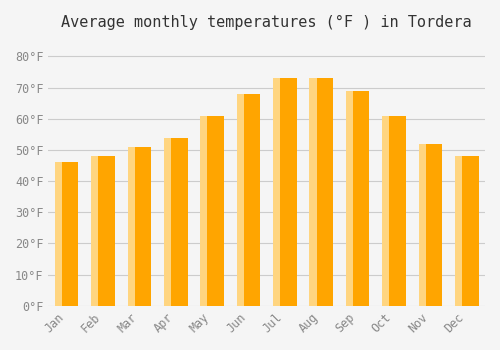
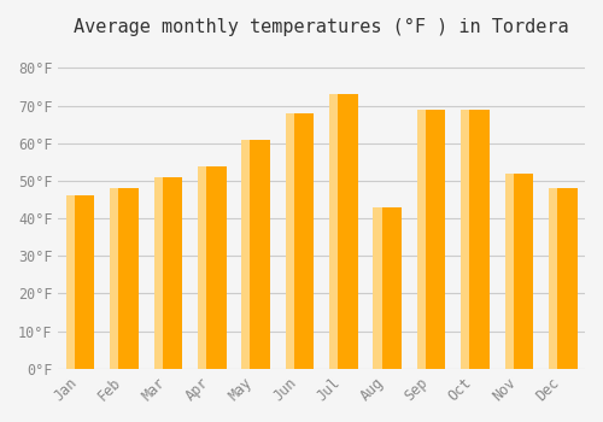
Aug: 73°F -> 43°F
Oct: 61°F -> 69°F
